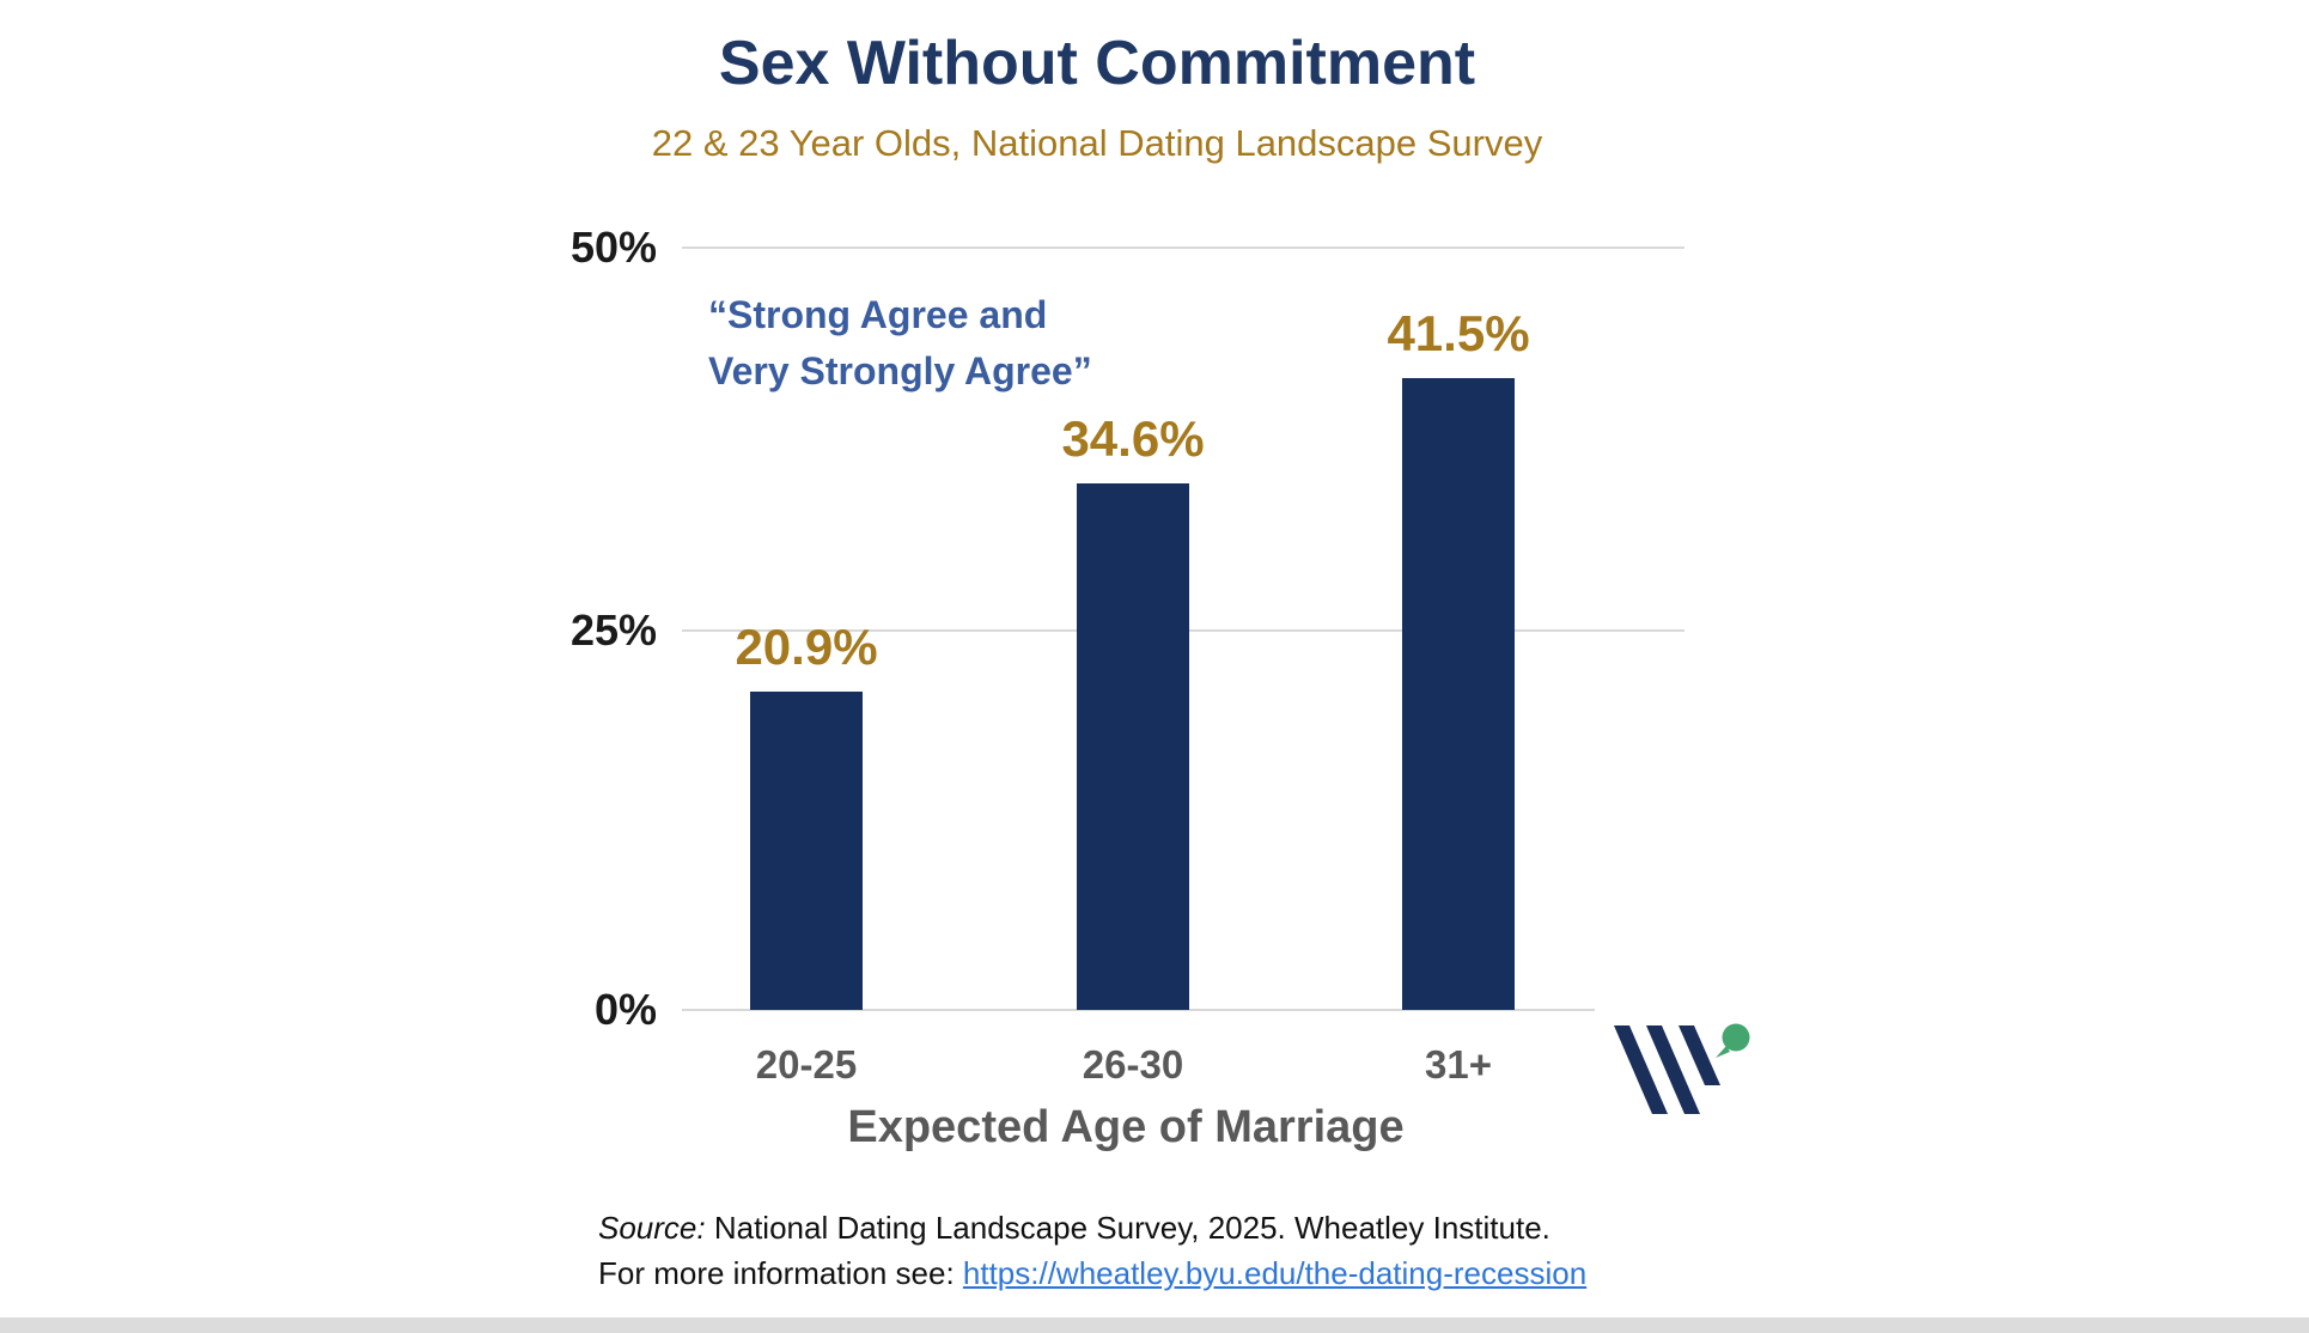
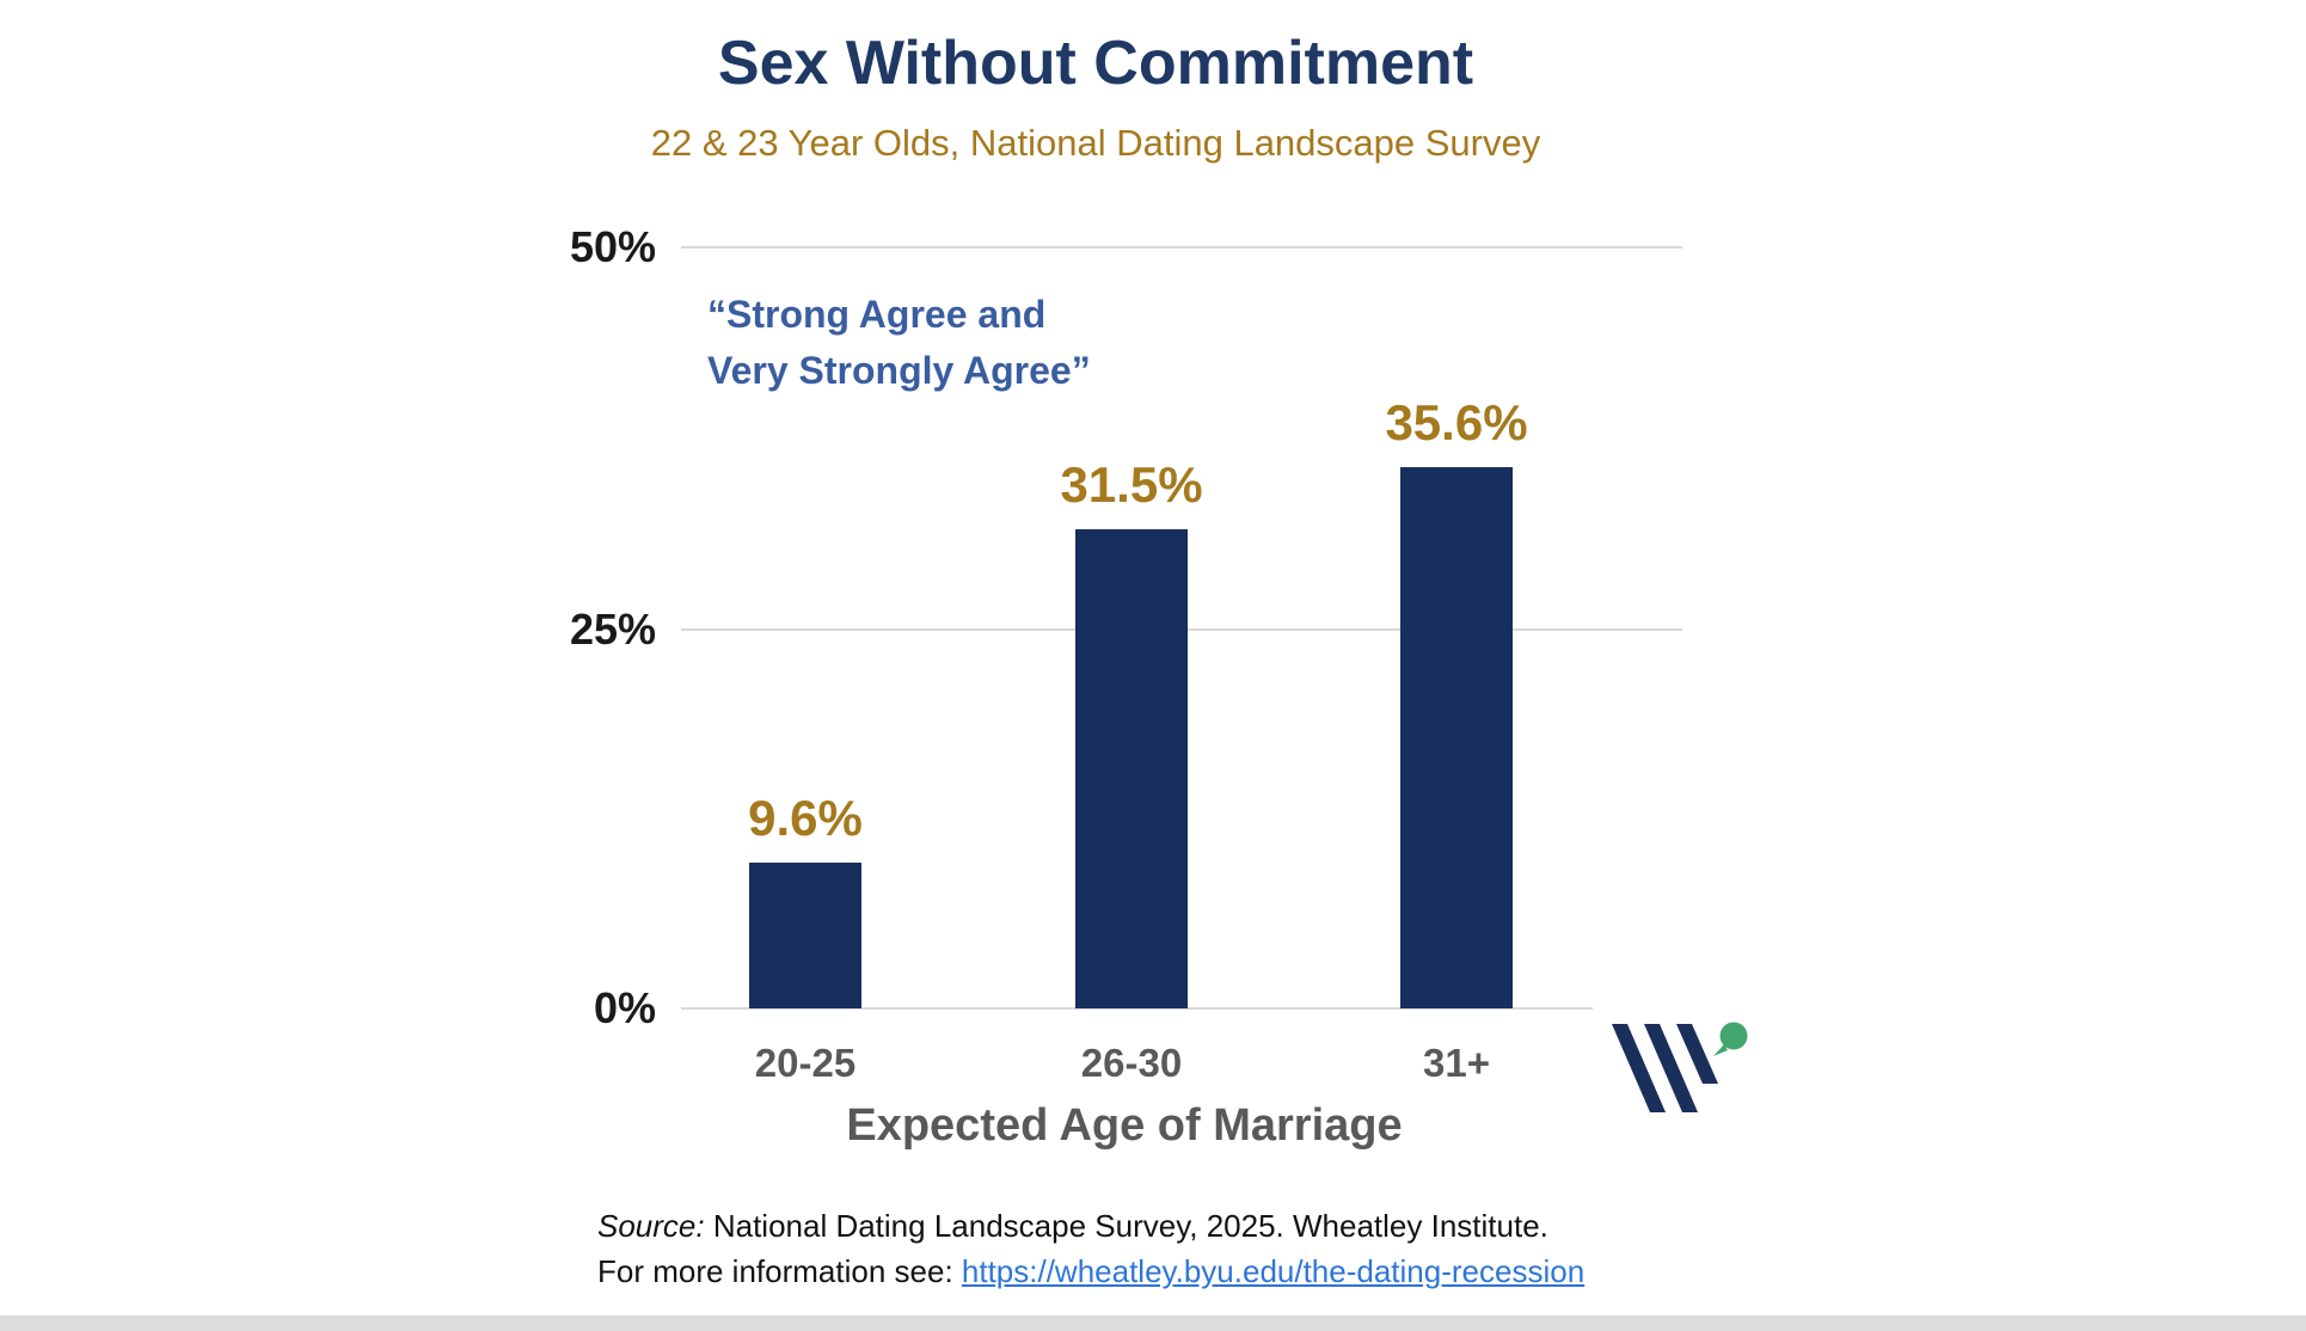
20-25: 20.9% -> 9.6%
26-30: 34.6% -> 31.5%
31+: 41.5% -> 35.6%
